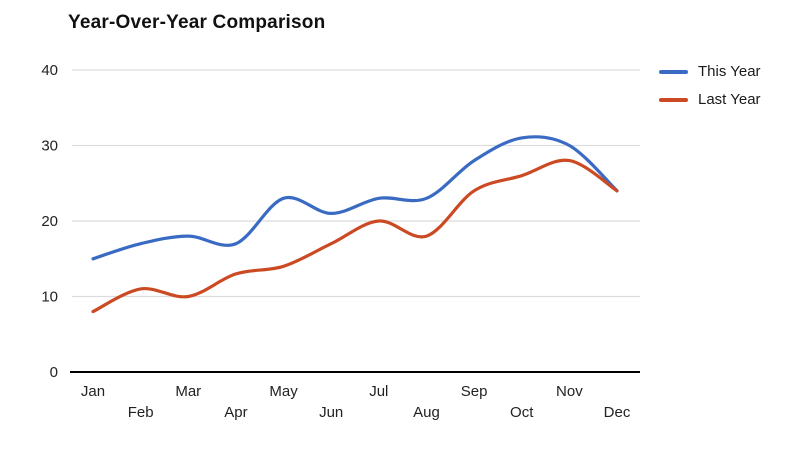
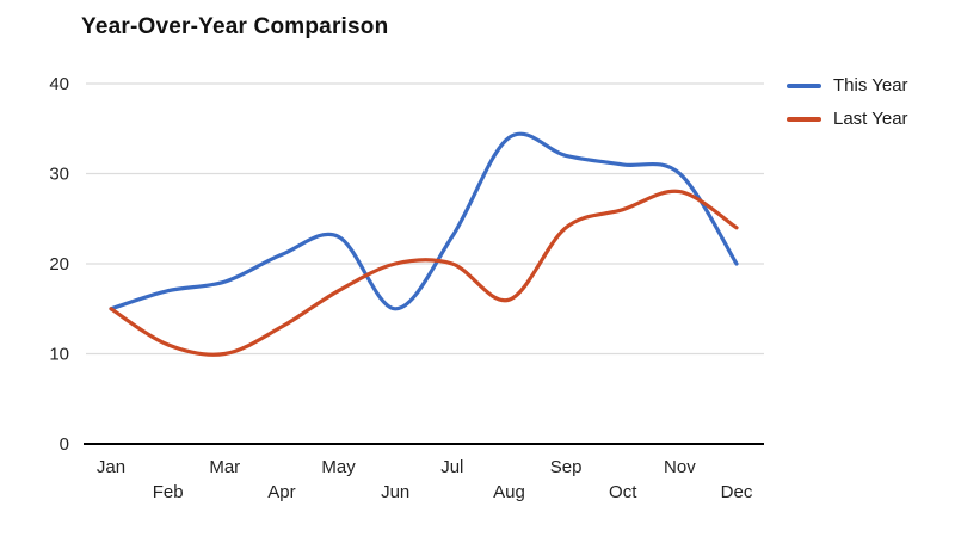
Last Year/Jan: 8 -> 15
This Year/Apr: 17 -> 21
Last Year/May: 14 -> 17
This Year/Jun: 21 -> 15
Last Year/Jun: 17 -> 20
This Year/Aug: 23 -> 34
Last Year/Aug: 18 -> 16
This Year/Sep: 28 -> 32
This Year/Dec: 24 -> 20
